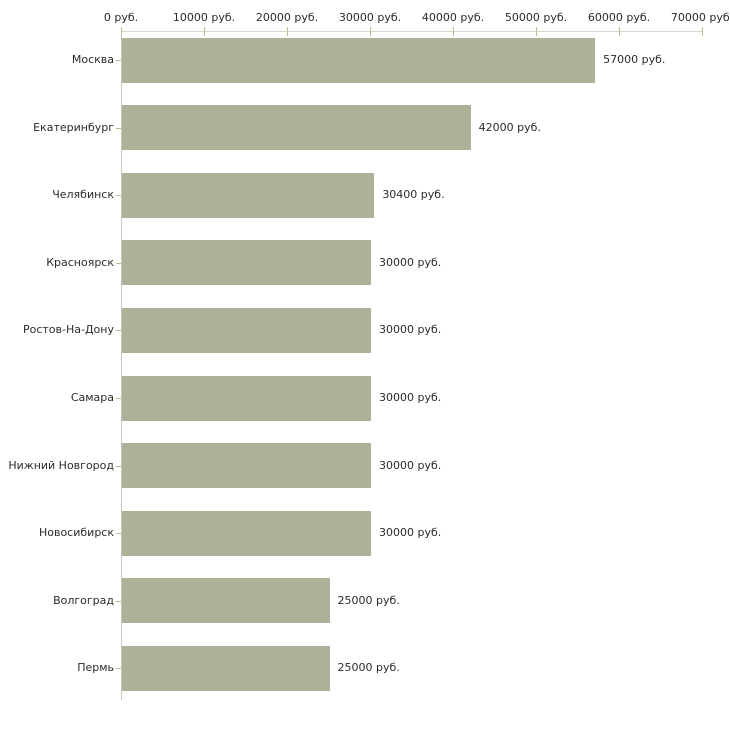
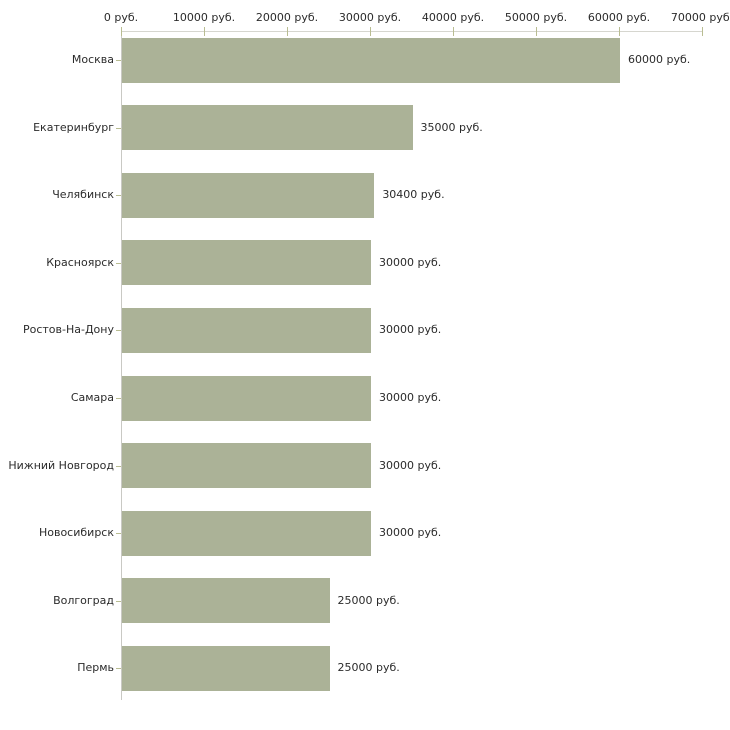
Москва: 57000 -> 60000
Екатеринбург: 42000 -> 35000
